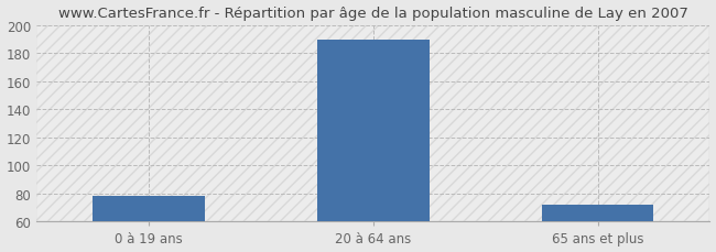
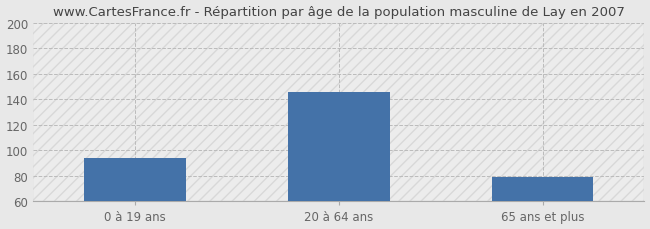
0 à 19 ans: 78 -> 94
20 à 64 ans: 190 -> 146
65 ans et plus: 72 -> 79
